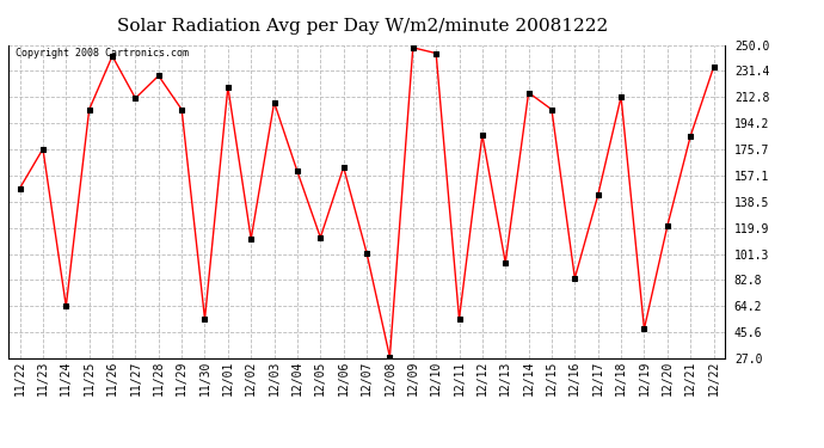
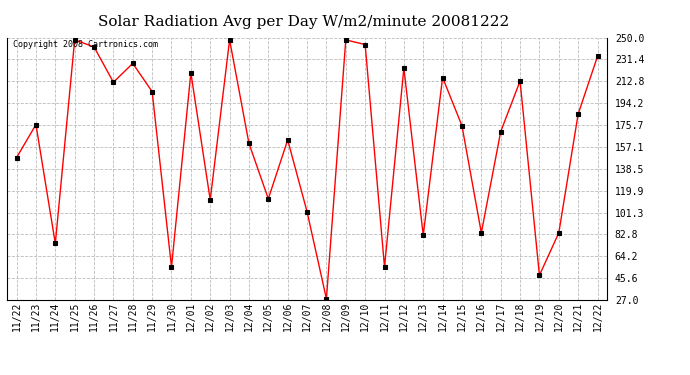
11/24: 64 -> 75
11/25: 204 -> 248
12/03: 209 -> 248
12/12: 186 -> 224
12/13: 95 -> 82
12/15: 204 -> 175
12/17: 143 -> 170
12/20: 121 -> 84
